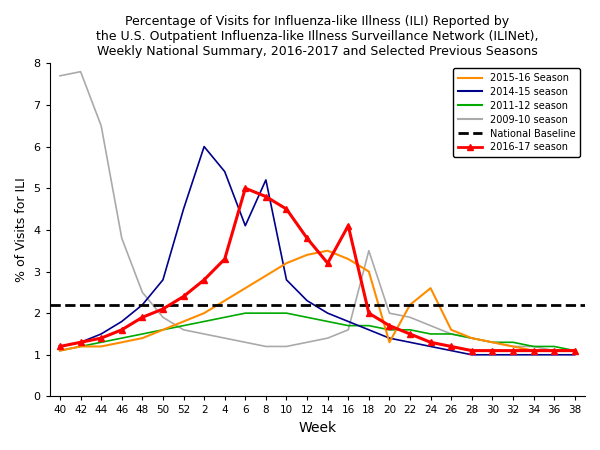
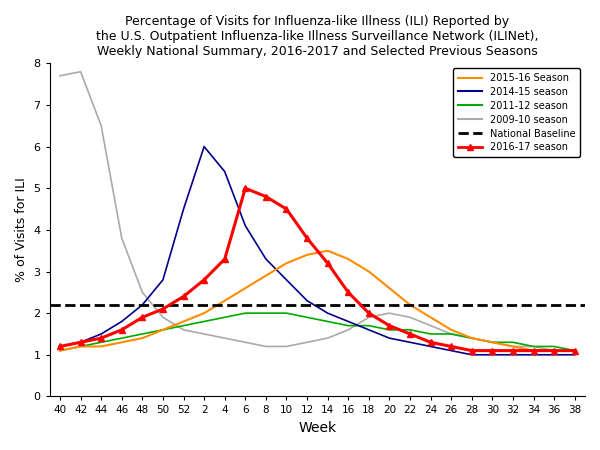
2014-15 season/8: 5.2 -> 3.3
2016-17 season/16: 4.1 -> 2.5
2009-10 season/18: 3.5 -> 1.9
2015-16 Season/20: 1.3 -> 2.6
2015-16 Season/24: 2.6 -> 1.9
